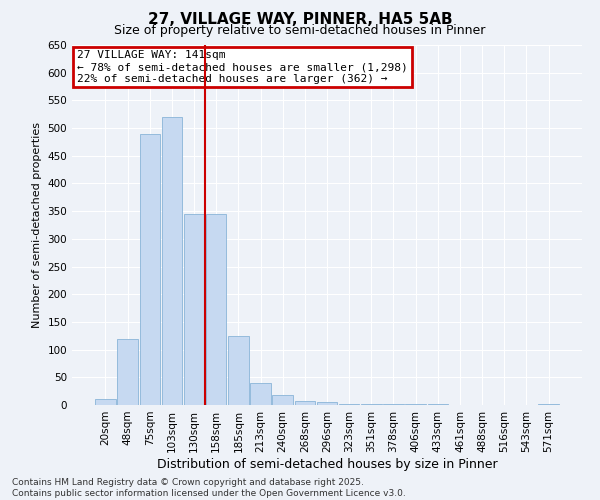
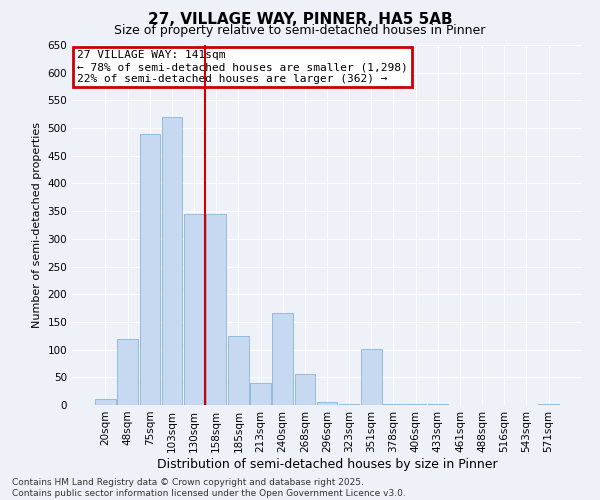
240sqm: 18 -> 166
268sqm: 8 -> 56
351sqm: 1 -> 102
